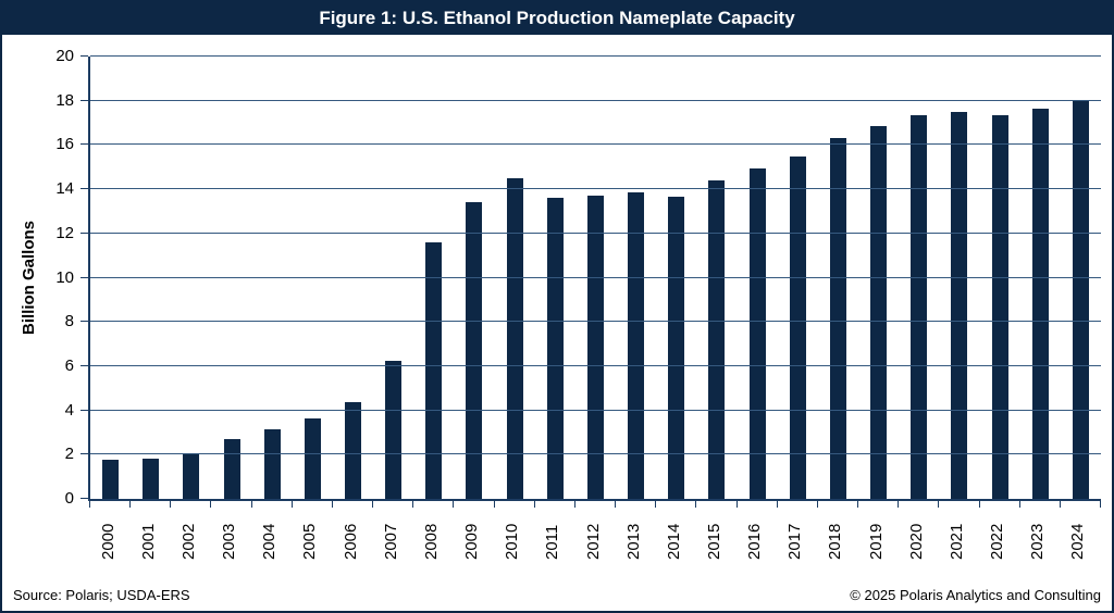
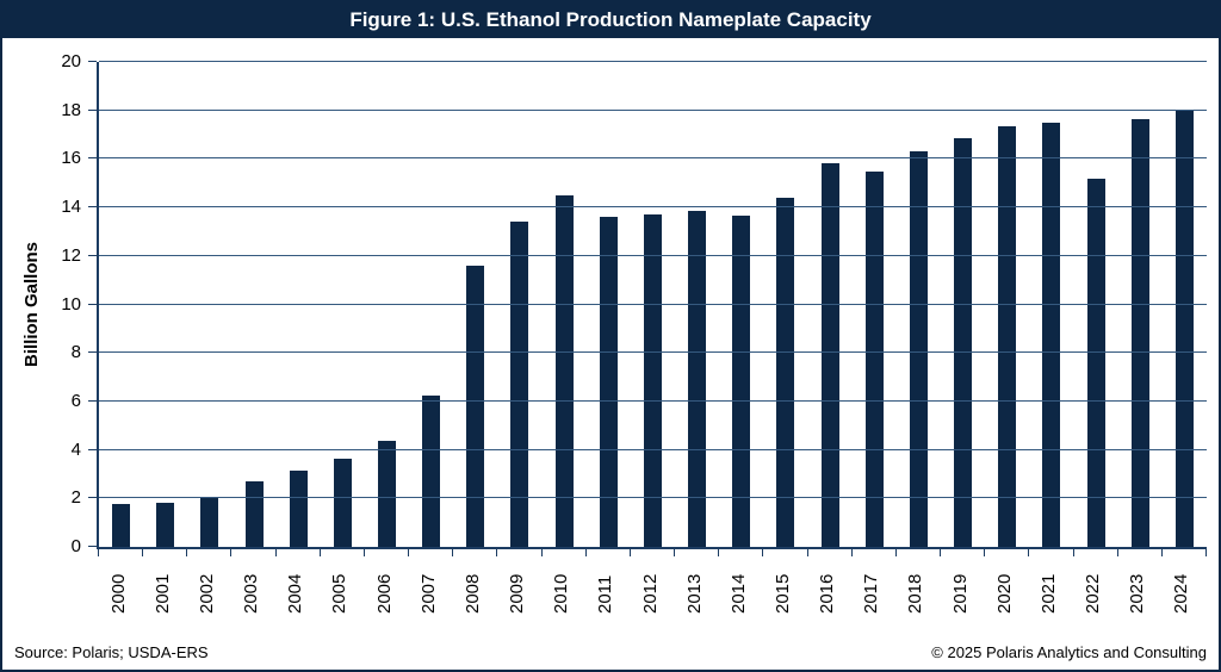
2016: 14.9 -> 15.8
2022: 17.4 -> 15.2
